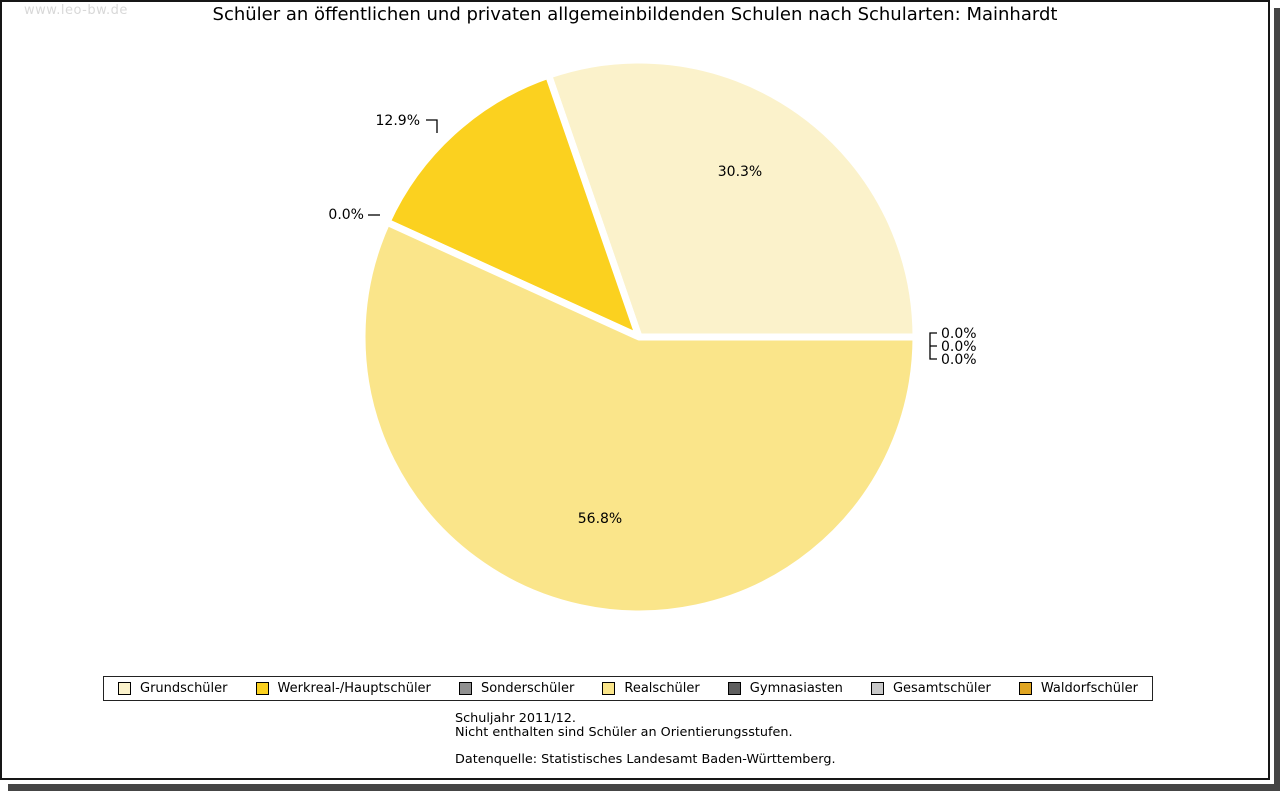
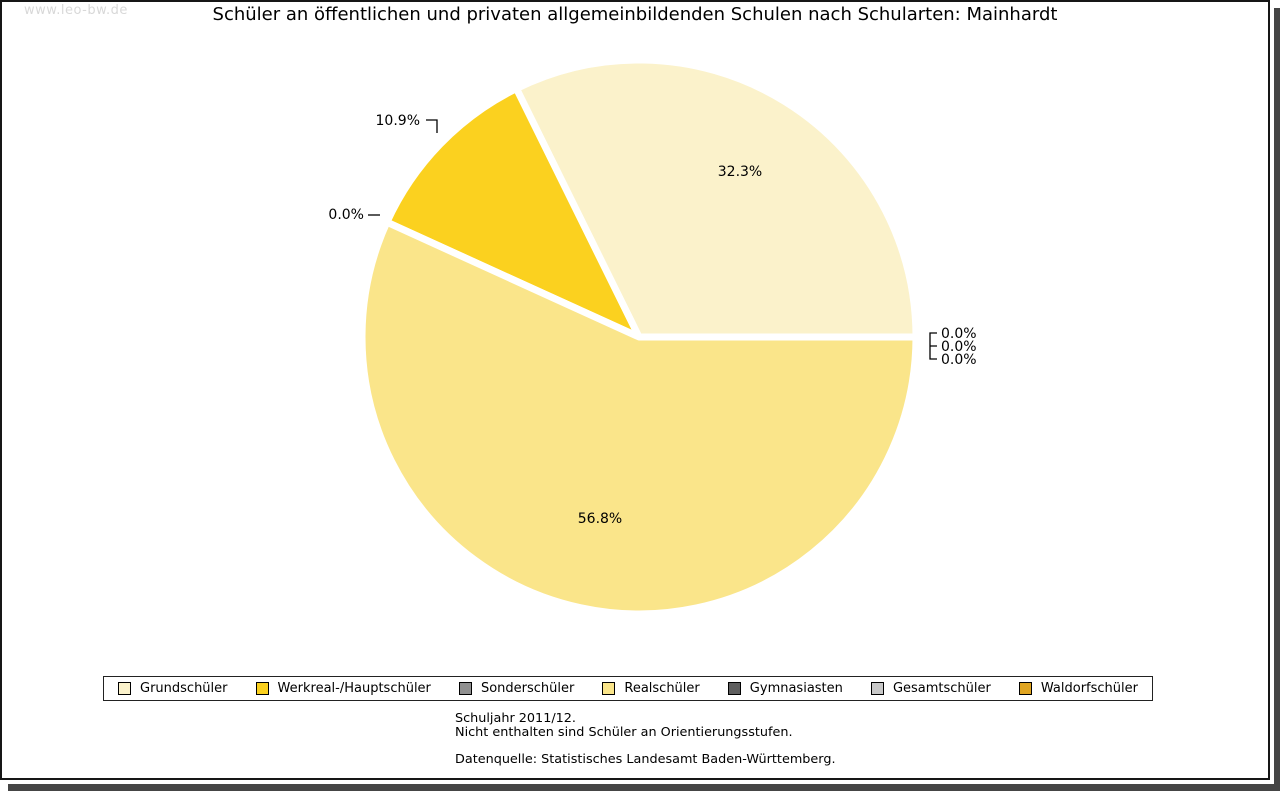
Grundschüler: 30.3% -> 32.3%
Werkreal-/Hauptschüler: 12.9% -> 10.9%
